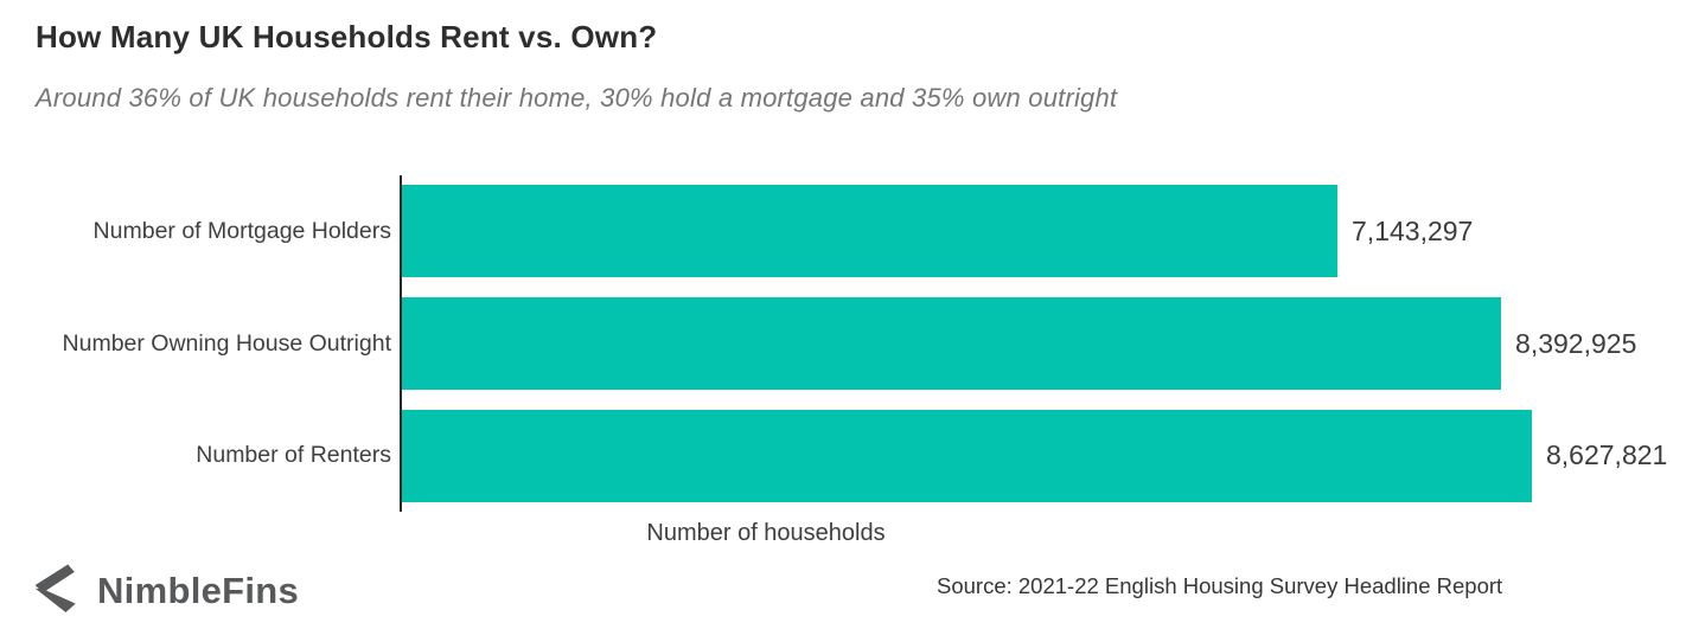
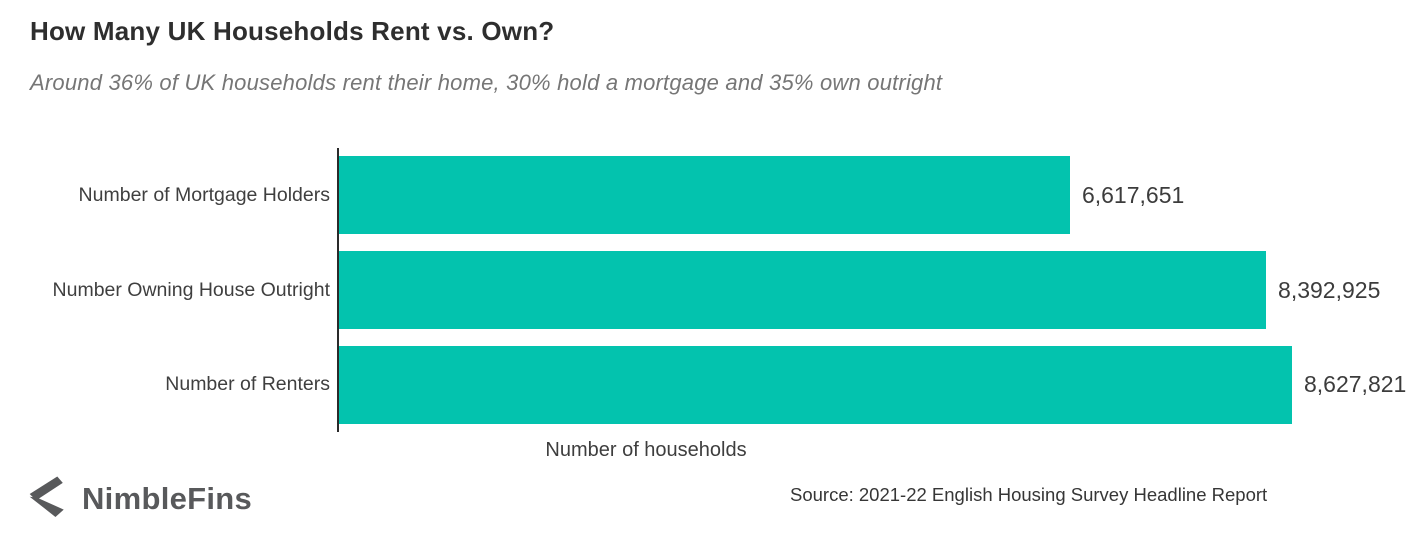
Number of Mortgage Holders: 7,143,297 -> 6,617,651
